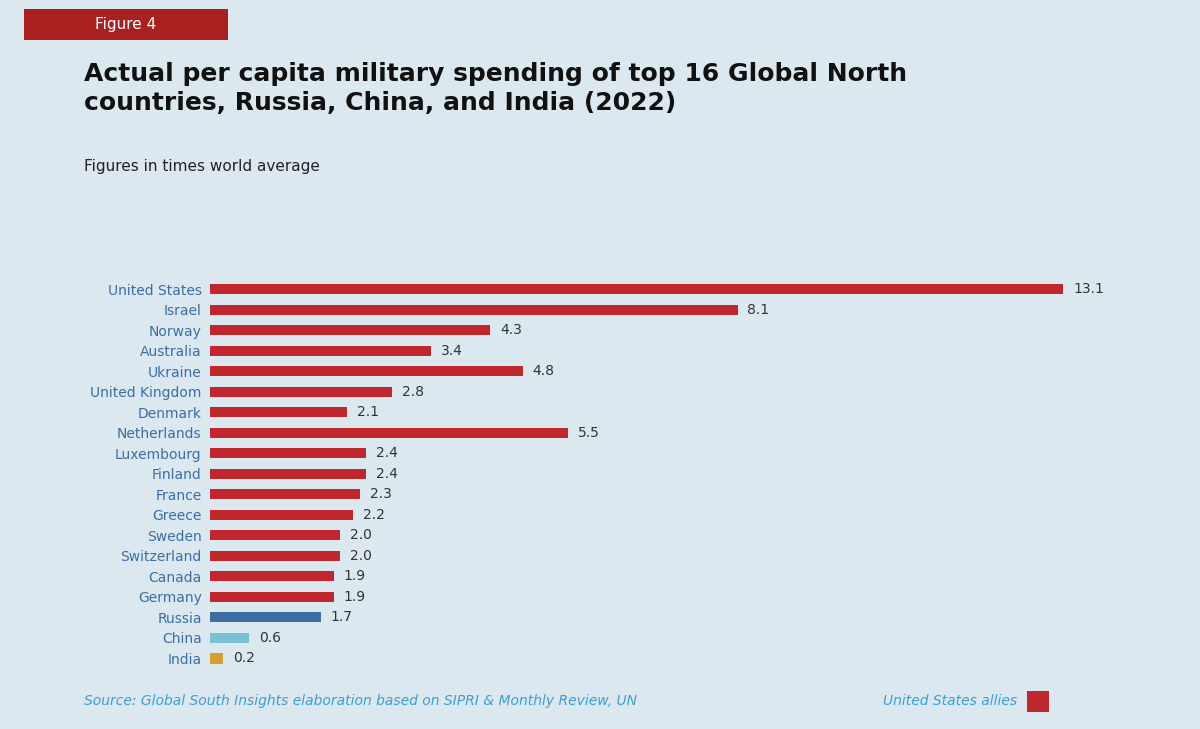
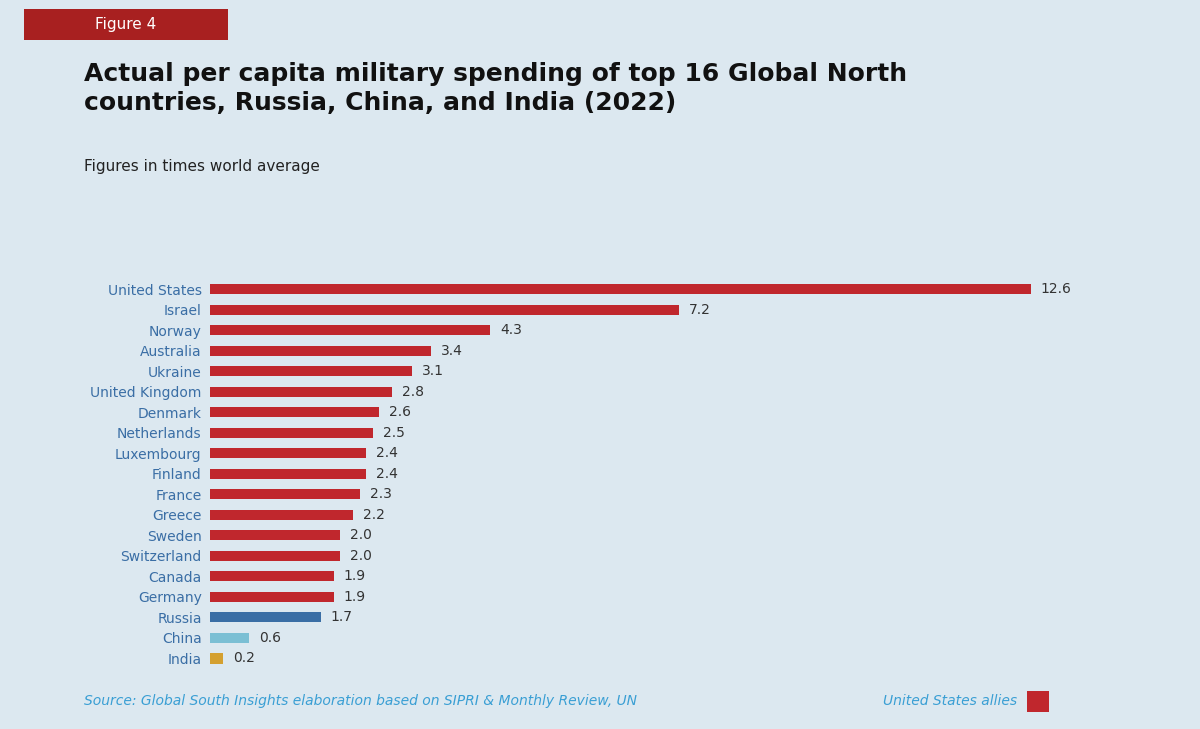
United States: 13.1 -> 12.6
Israel: 8.1 -> 7.2
Ukraine: 4.8 -> 3.1
Denmark: 2.1 -> 2.6
Netherlands: 5.5 -> 2.5
